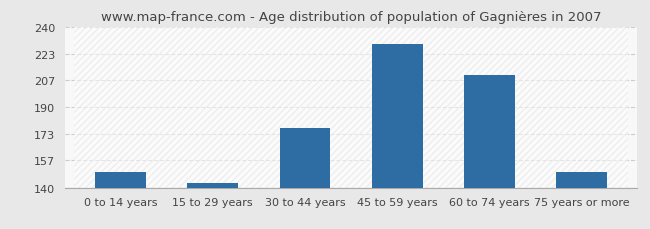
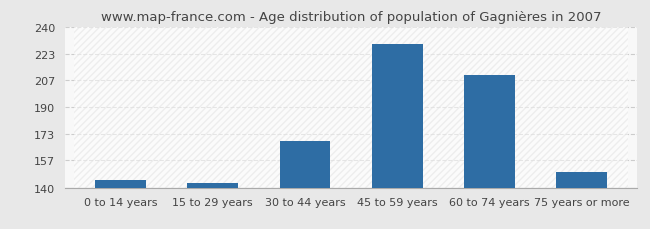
0 to 14 years: 150 -> 145
30 to 44 years: 177 -> 169
